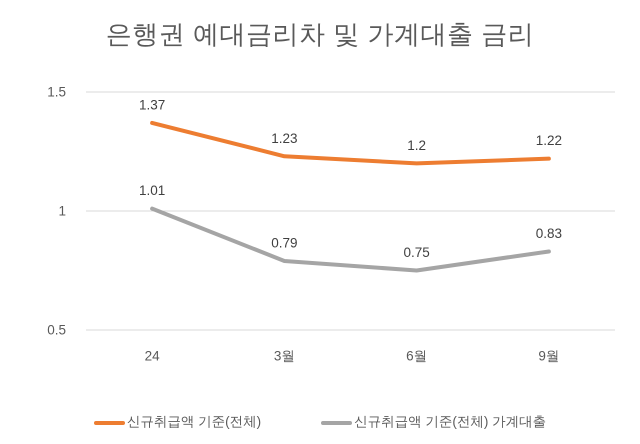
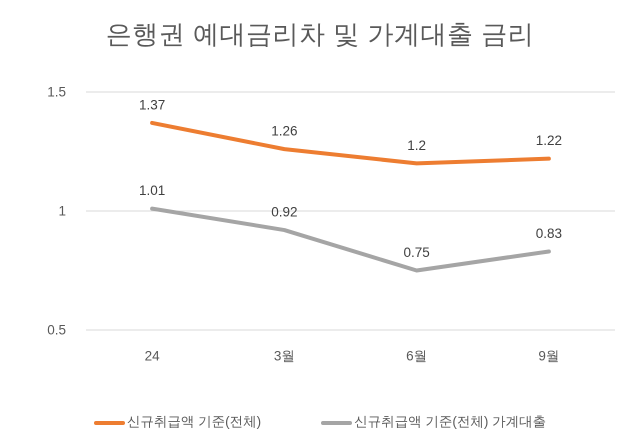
신규취급액 기준(전체)/3월: 1.23 -> 1.26
신규취급액 기준(전체) 가계대출/3월: 0.79 -> 0.92
